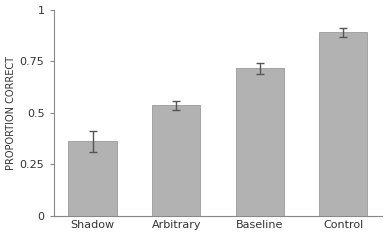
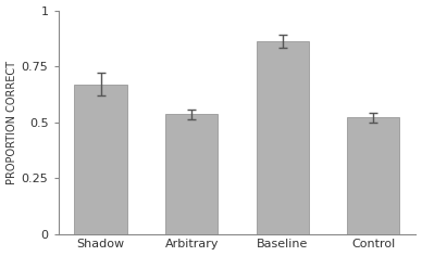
Shadow: 0.360 -> 0.670
Baseline: 0.715 -> 0.862
Control: 0.890 -> 0.520
